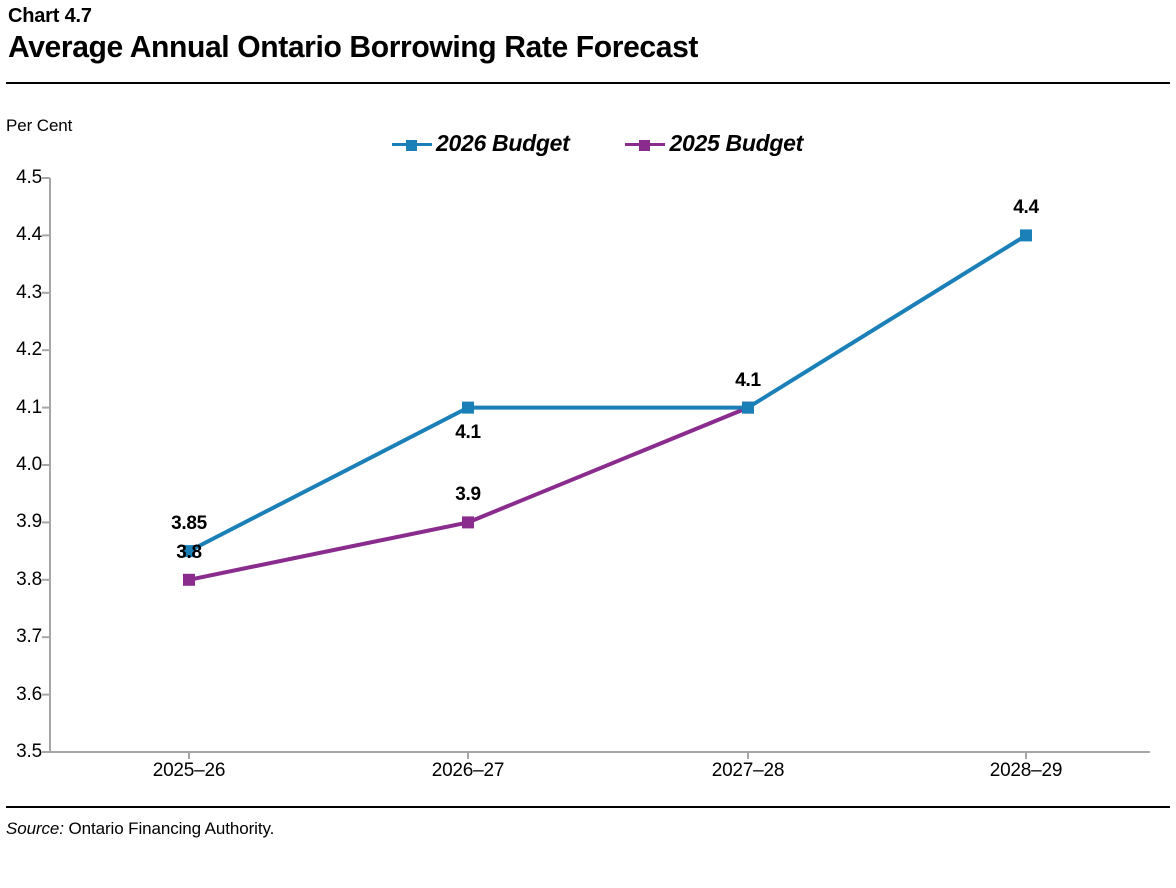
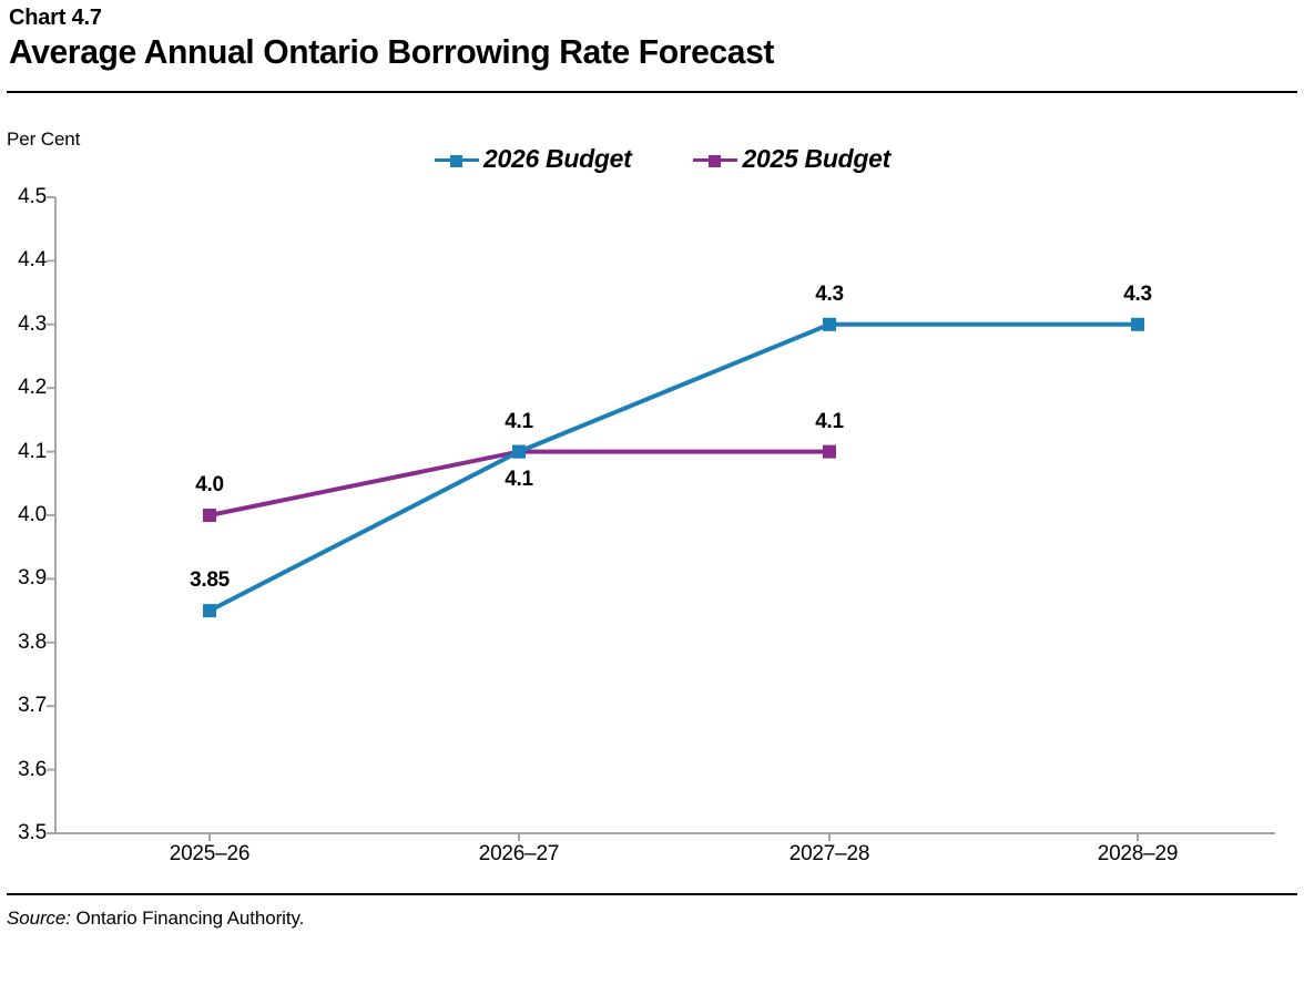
2025 Budget/2025–26: 3.8 -> 4.0
2025 Budget/2026–27: 3.9 -> 4.1
2026 Budget/2027–28: 4.1 -> 4.3
2026 Budget/2028–29: 4.4 -> 4.3
